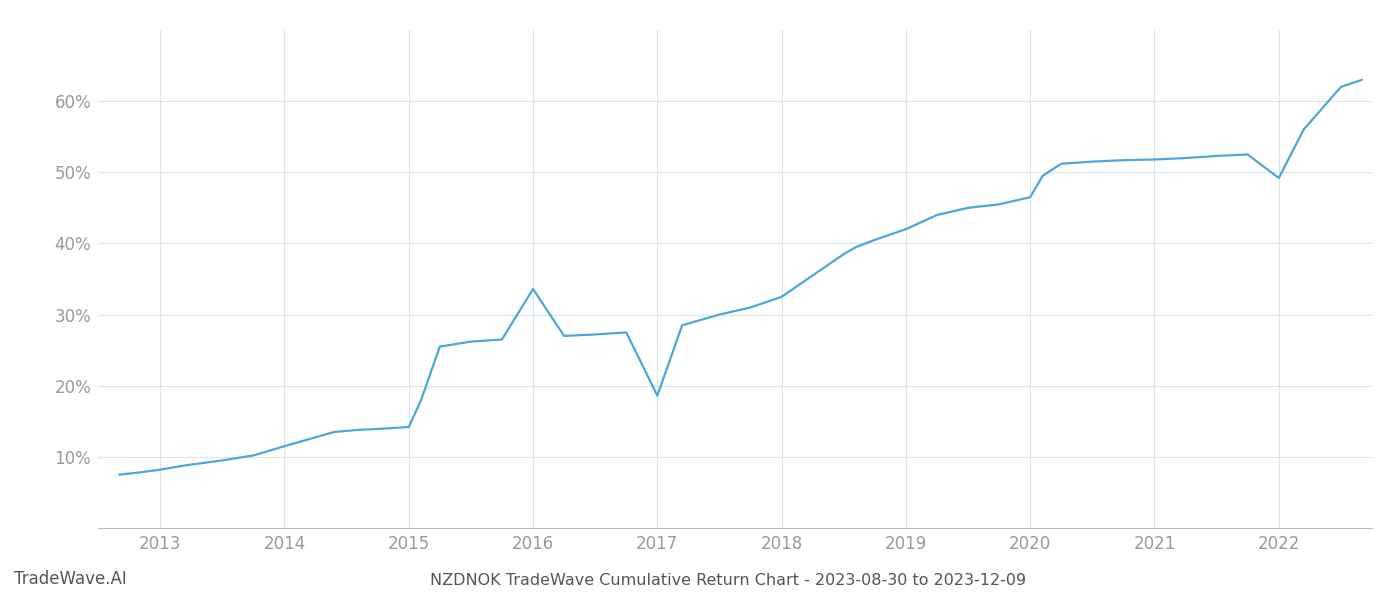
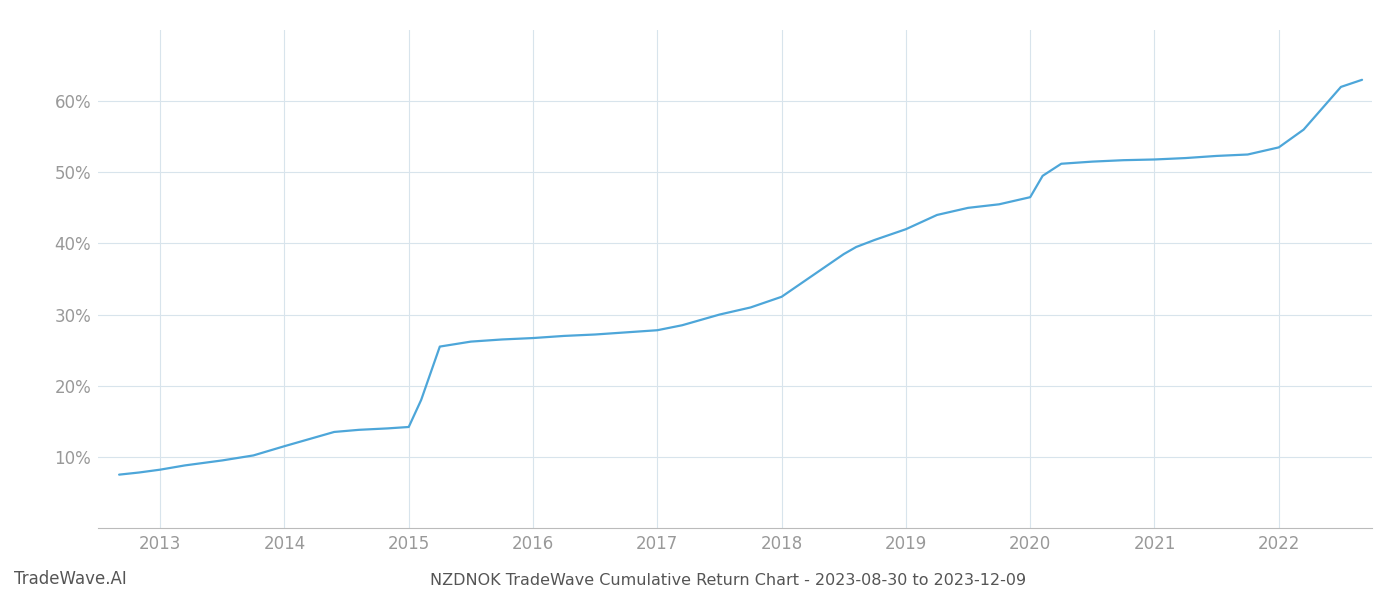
2016: 33.6% -> 26.7%
2017: 18.6% -> 27.8%
2022: 49.2% -> 53.5%
